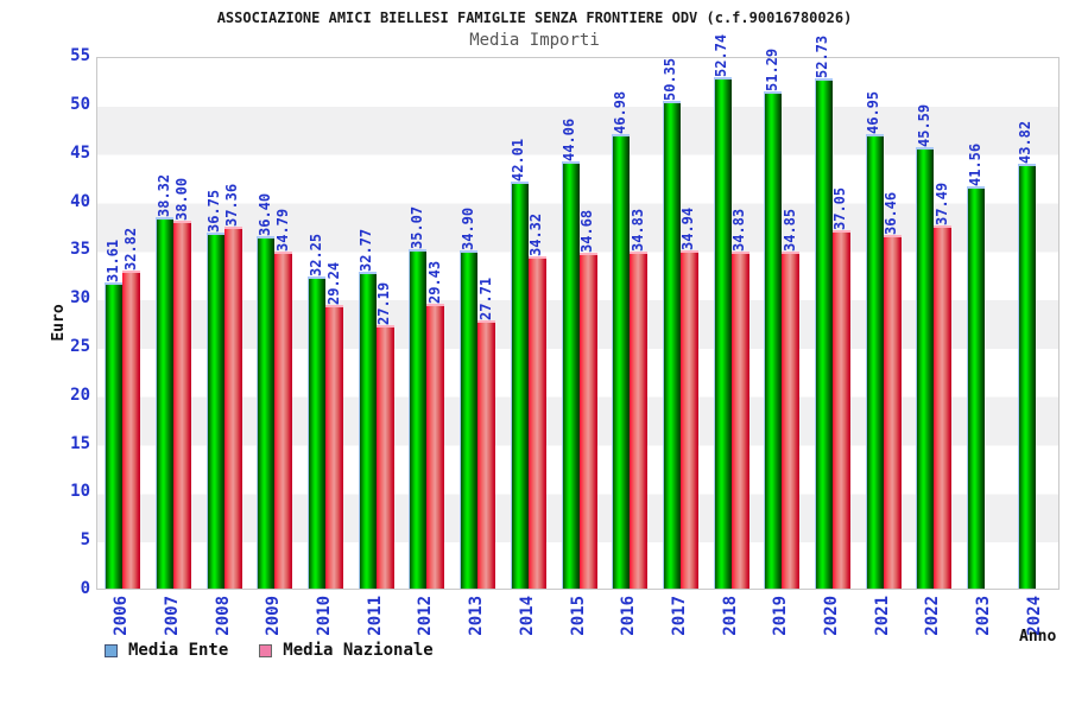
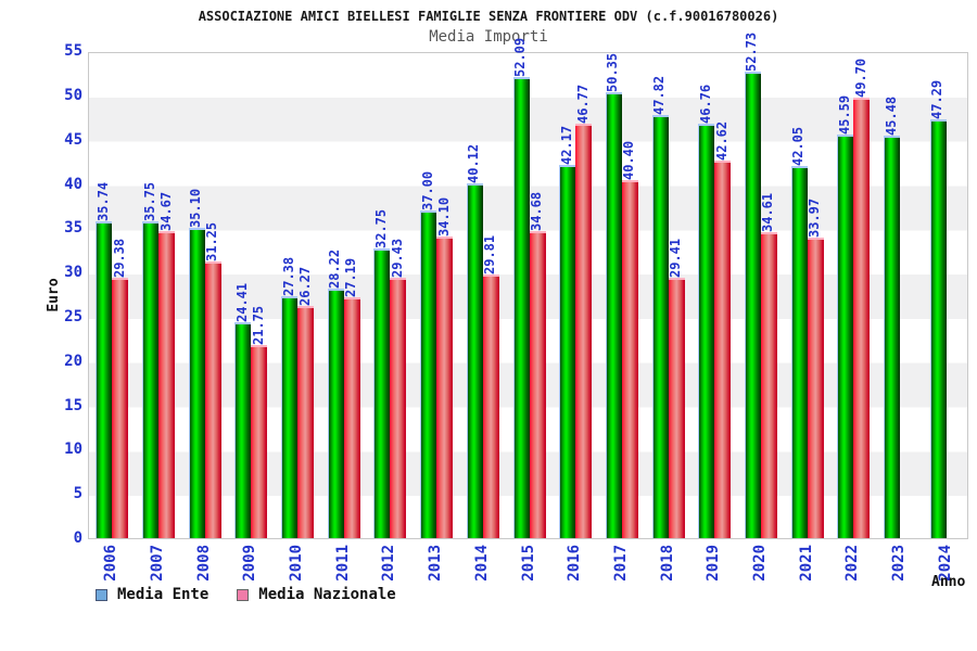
Media Ente/2006: 31.61 -> 35.74
Media Nazionale/2006: 32.82 -> 29.38
Media Ente/2007: 38.32 -> 35.75
Media Nazionale/2007: 38.00 -> 34.67
Media Ente/2008: 36.75 -> 35.10
Media Nazionale/2008: 37.36 -> 31.25
Media Ente/2009: 36.40 -> 24.41
Media Nazionale/2009: 34.79 -> 21.75
Media Ente/2010: 32.25 -> 27.38
Media Nazionale/2010: 29.24 -> 26.27
Media Ente/2011: 32.77 -> 28.22
Media Ente/2012: 35.07 -> 32.75
Media Ente/2013: 34.90 -> 37.00
Media Nazionale/2013: 27.71 -> 34.10
Media Ente/2014: 42.01 -> 40.12
Media Nazionale/2014: 34.32 -> 29.81
Media Ente/2015: 44.06 -> 52.09
Media Ente/2016: 46.98 -> 42.17
Media Nazionale/2016: 34.83 -> 46.77
Media Nazionale/2017: 34.94 -> 40.40
Media Ente/2018: 52.74 -> 47.82
Media Nazionale/2018: 34.83 -> 29.41
Media Ente/2019: 51.29 -> 46.76
Media Nazionale/2019: 34.85 -> 42.62
Media Nazionale/2020: 37.05 -> 34.61
Media Ente/2021: 46.95 -> 42.05
Media Nazionale/2021: 36.46 -> 33.97
Media Nazionale/2022: 37.49 -> 49.70
Media Ente/2023: 41.56 -> 45.48
Media Ente/2024: 43.82 -> 47.29
